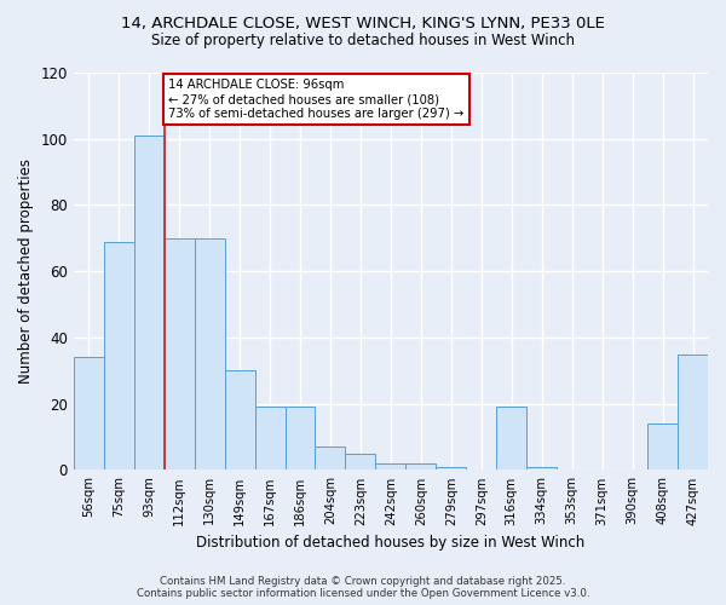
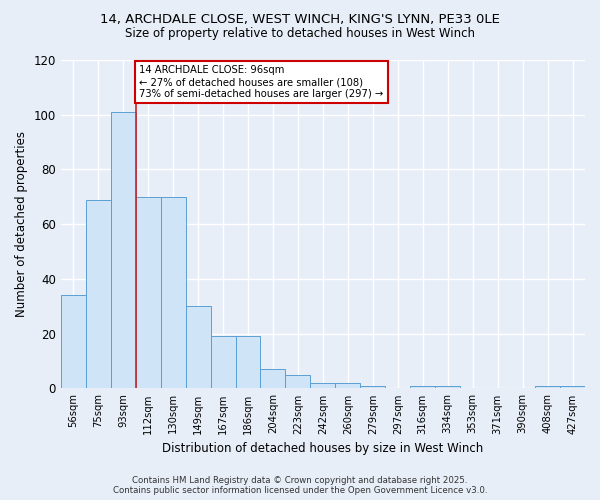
316sqm: 19 -> 1
408sqm: 14 -> 1
427sqm: 35 -> 1
